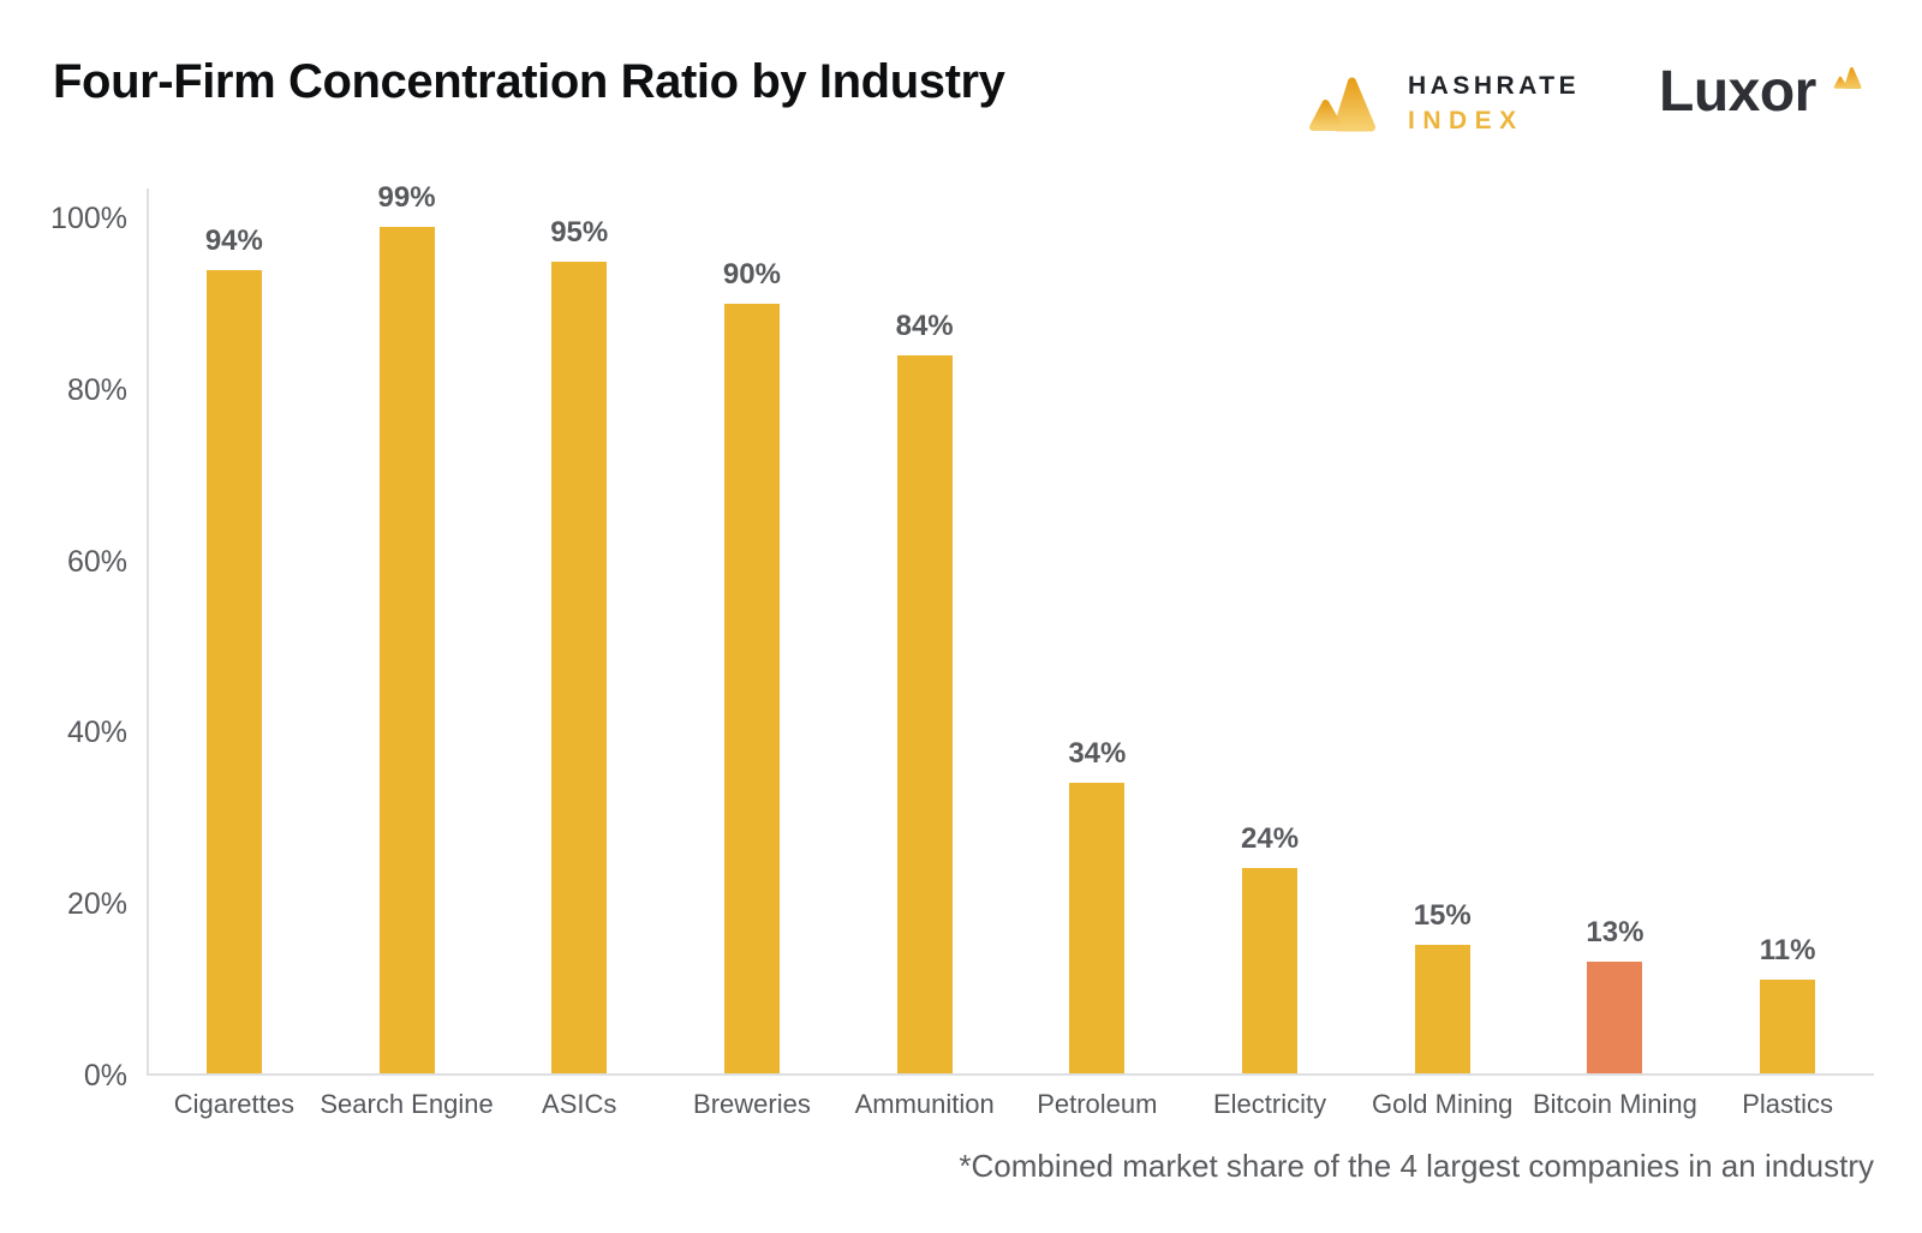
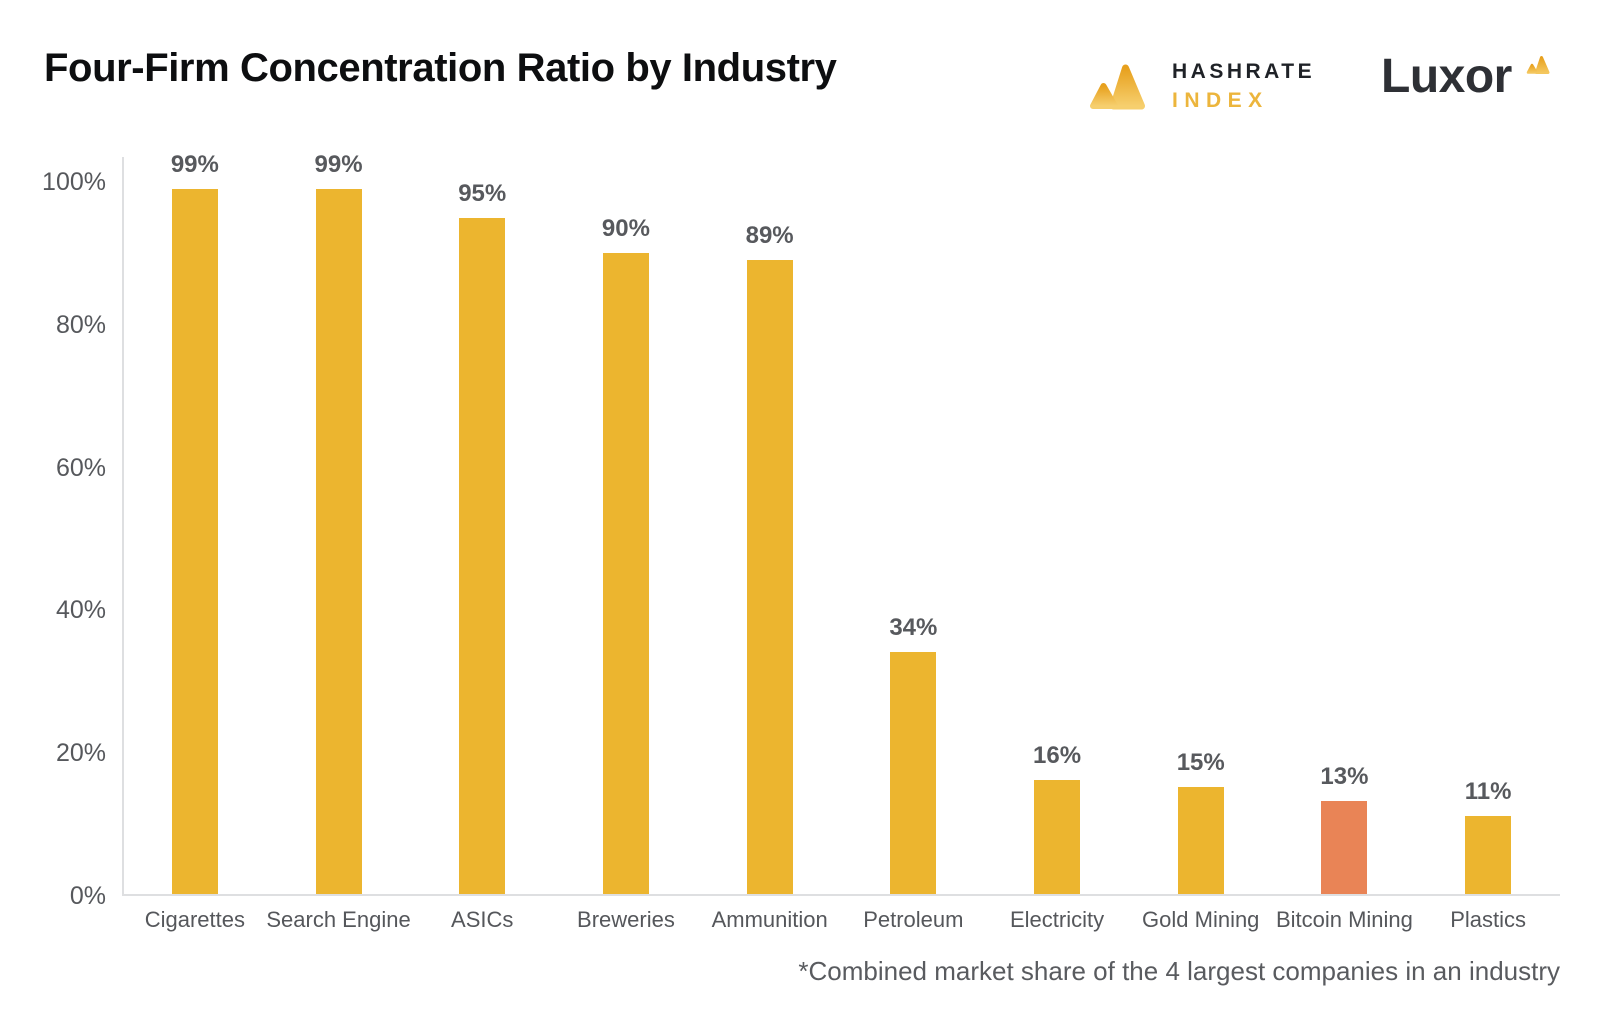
Cigarettes: 94% -> 99%
Ammunition: 84% -> 89%
Electricity: 24% -> 16%
